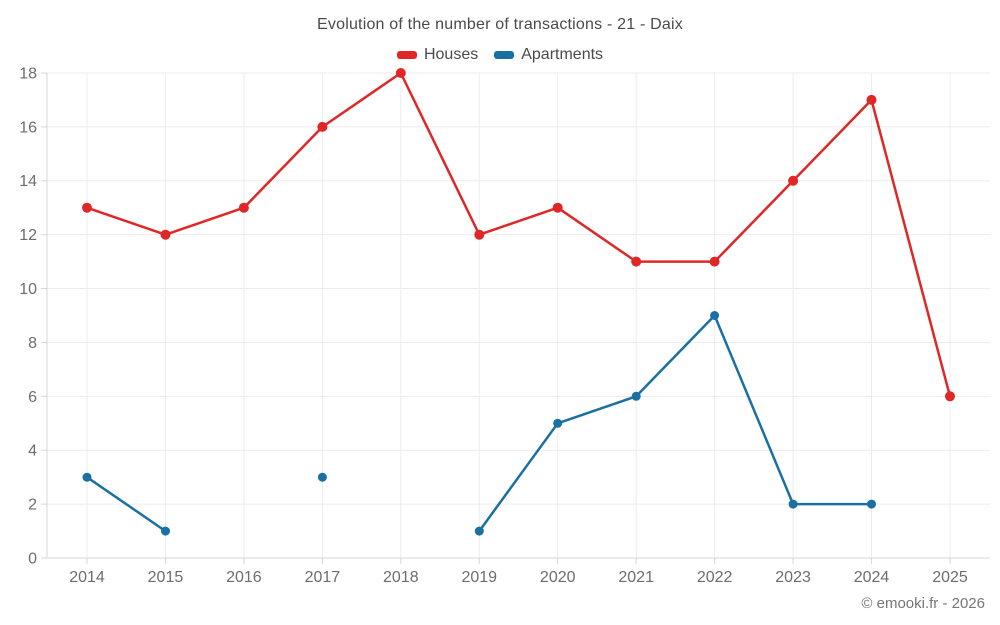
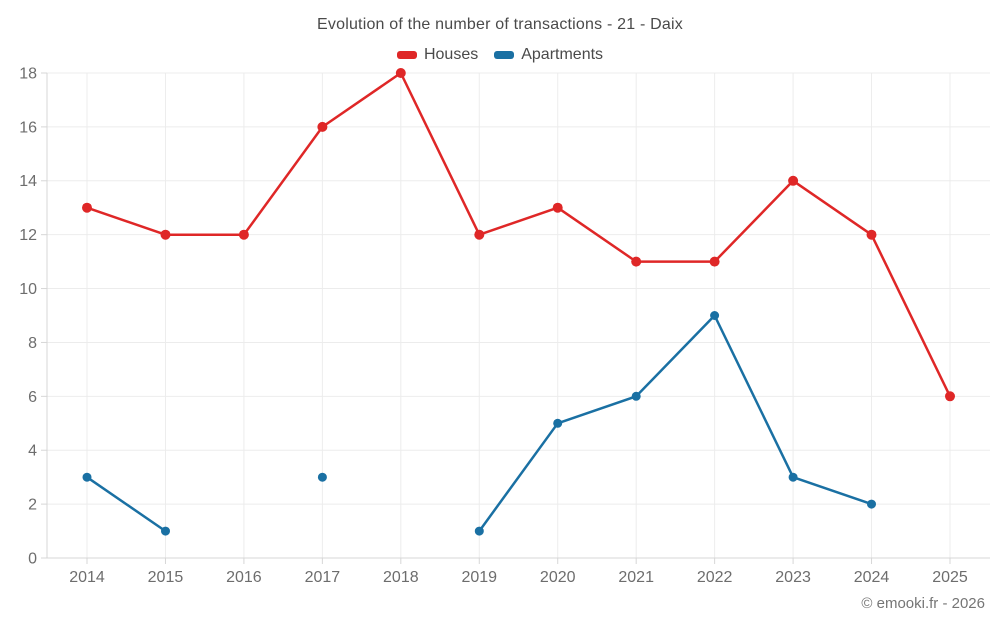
Houses/2016: 13 -> 12
Apartments/2023: 2 -> 3
Houses/2024: 17 -> 12
